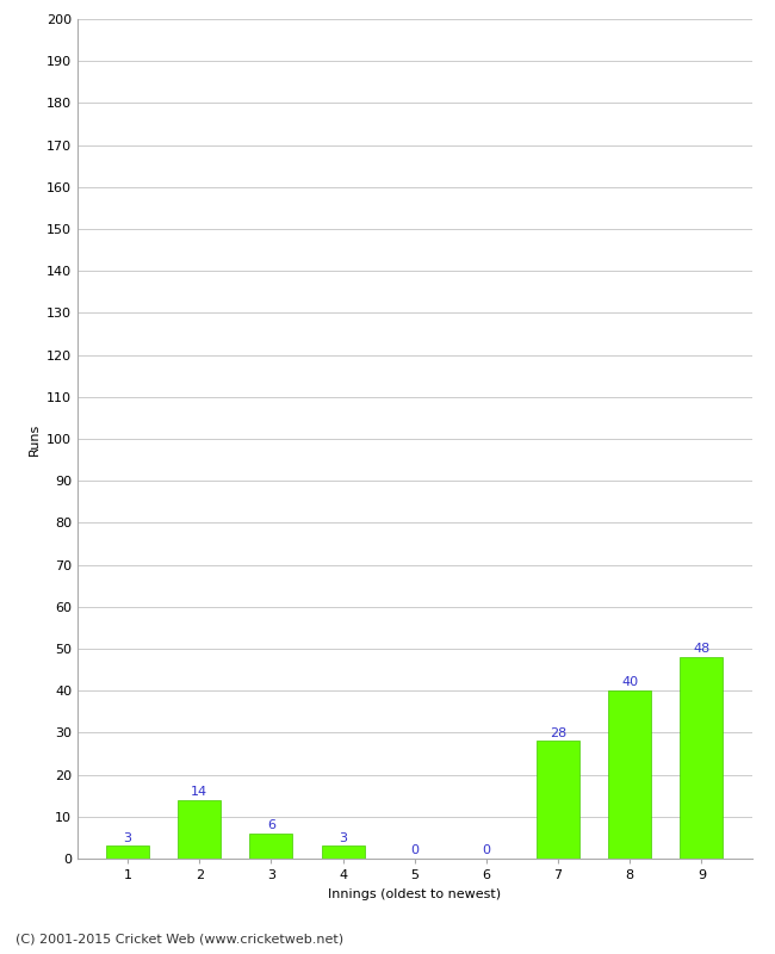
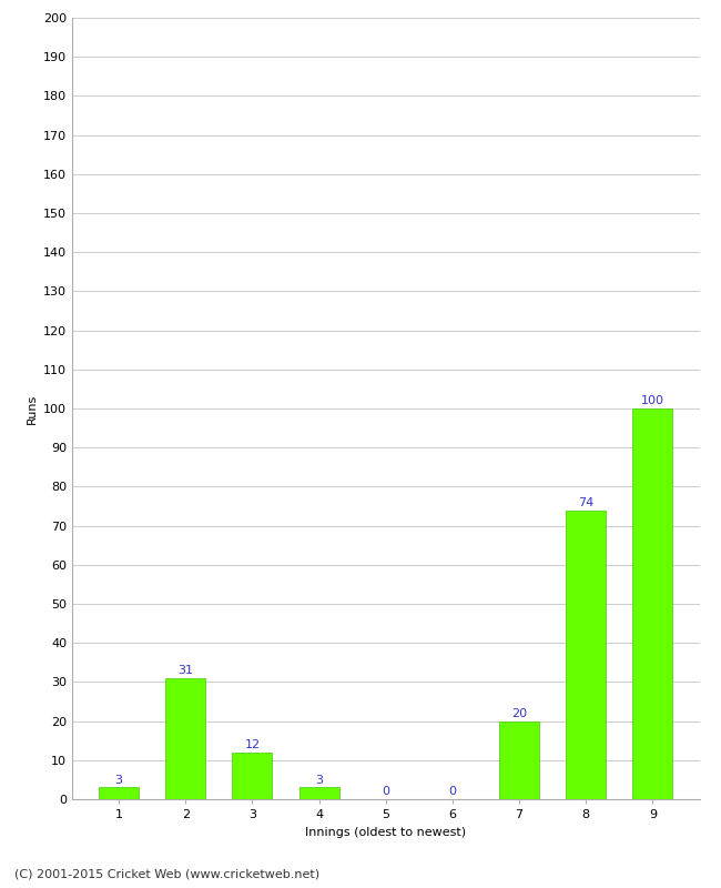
2: 14 -> 31
3: 6 -> 12
7: 28 -> 20
8: 40 -> 74
9: 48 -> 100
